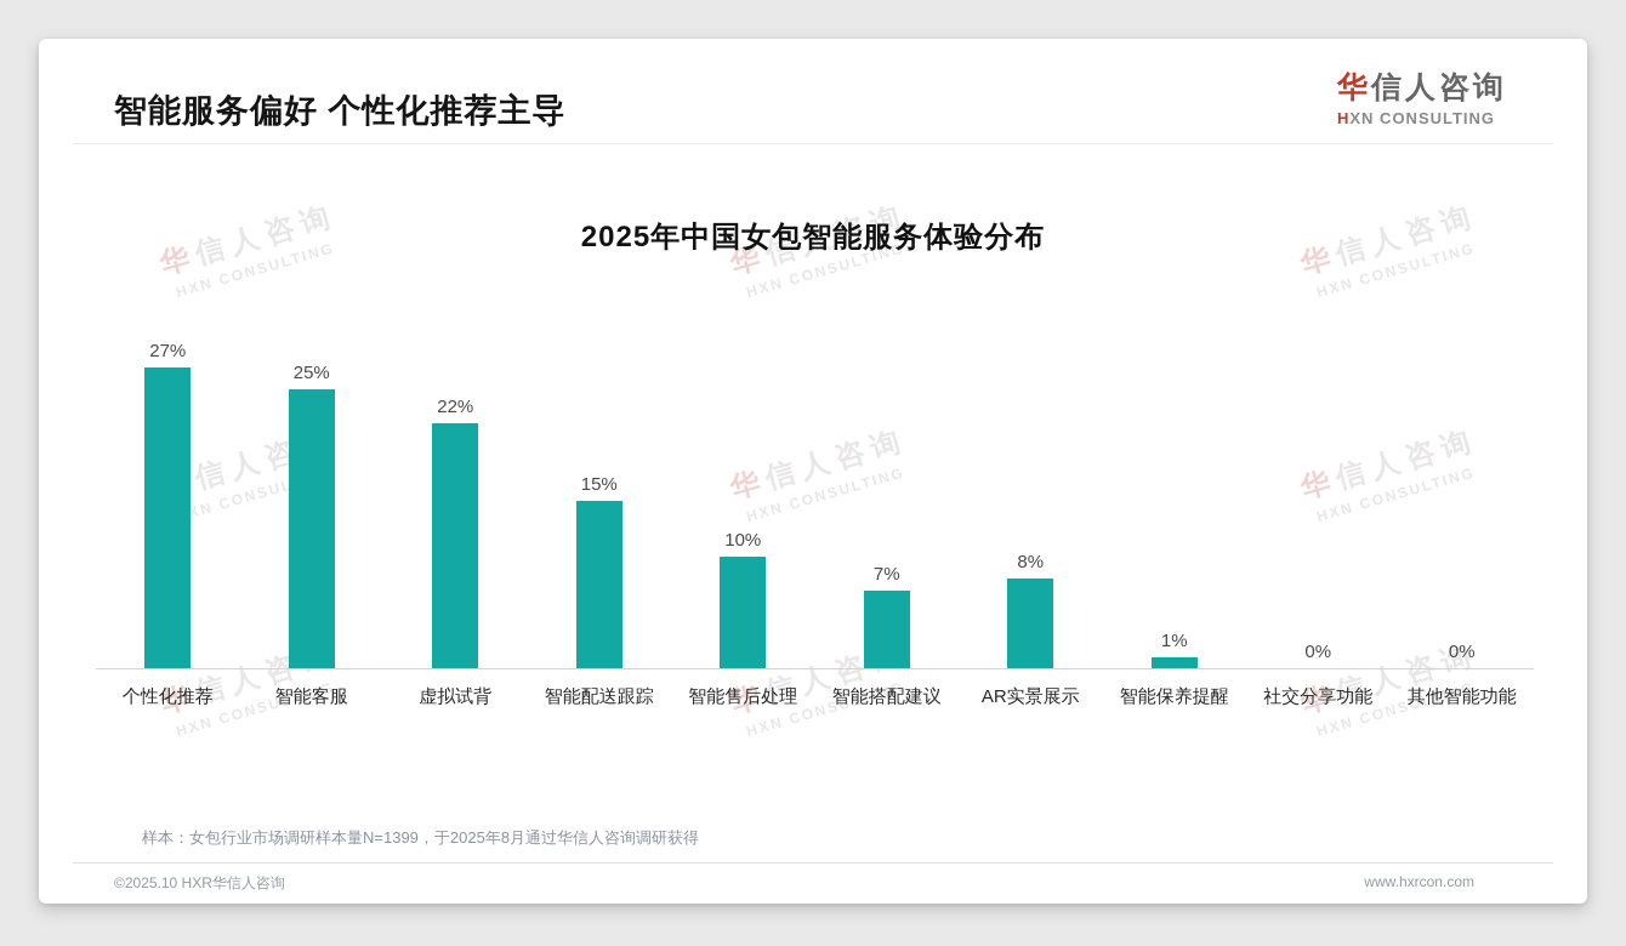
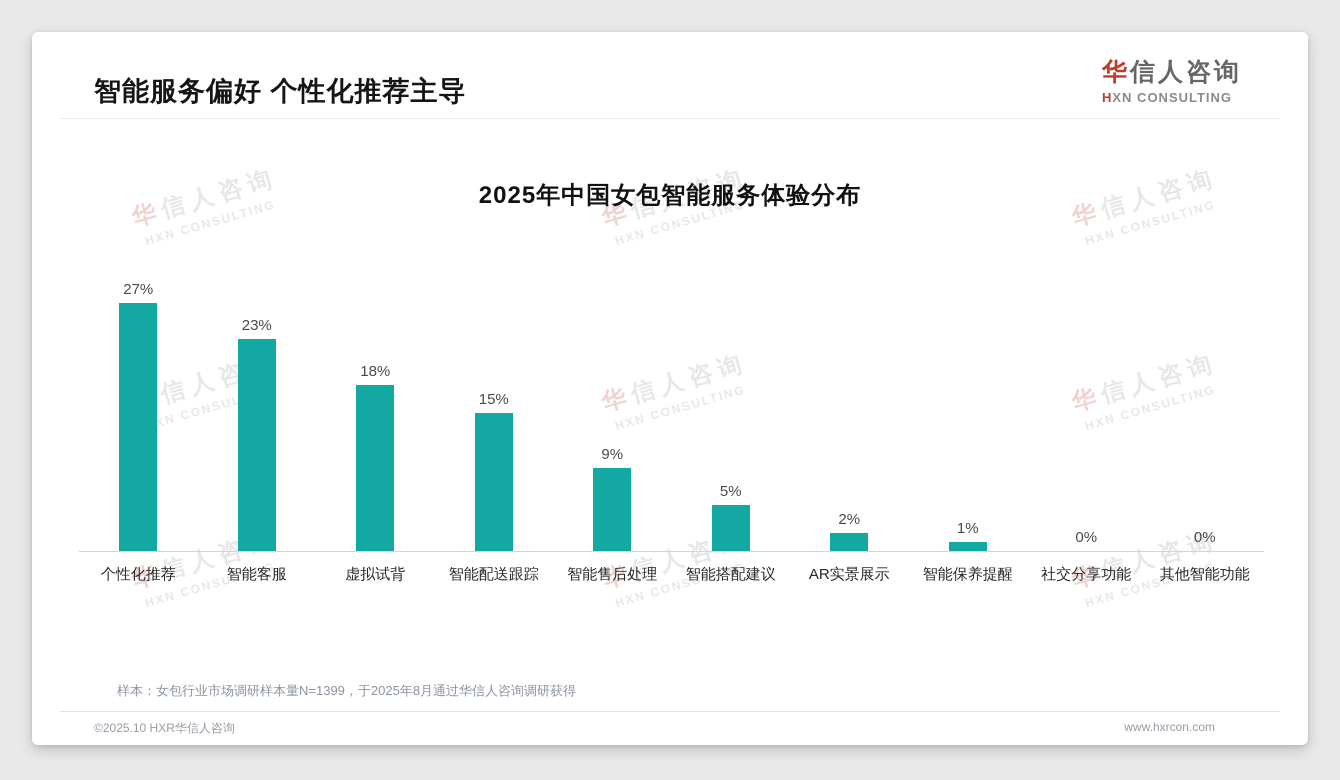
智能客服: 25% -> 23%
虚拟试背: 22% -> 18%
智能售后处理: 10% -> 9%
智能搭配建议: 7% -> 5%
AR实景展示: 8% -> 2%
